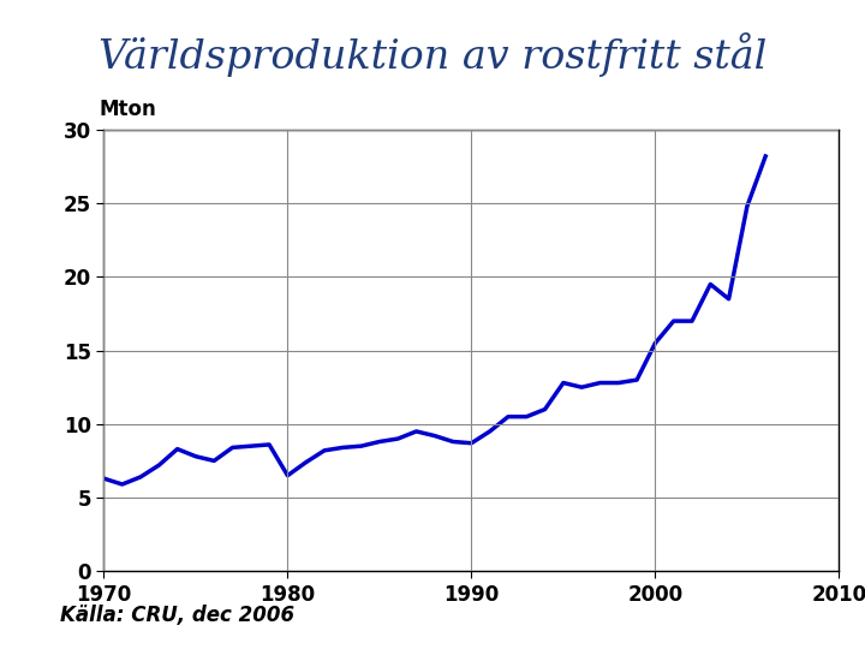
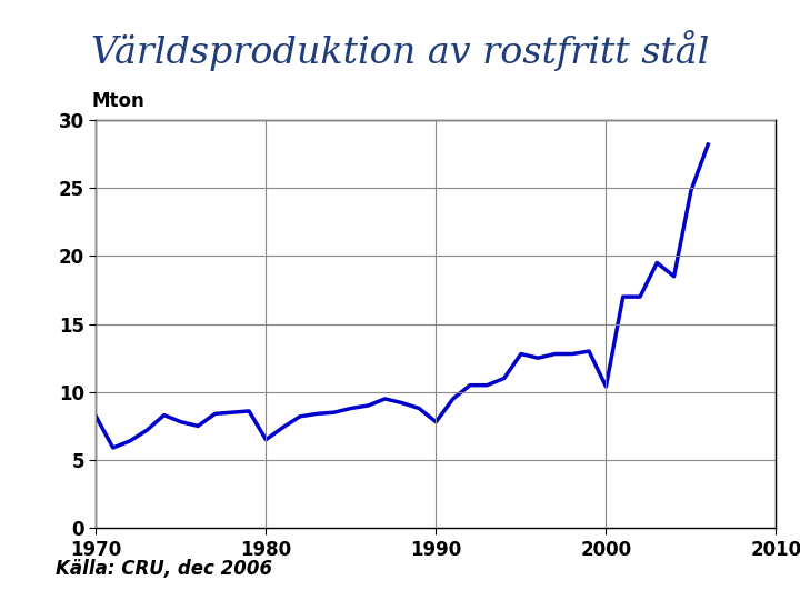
1970: 6.3 -> 8.2
1990: 8.7 -> 7.8
2000: 15.5 -> 10.4
